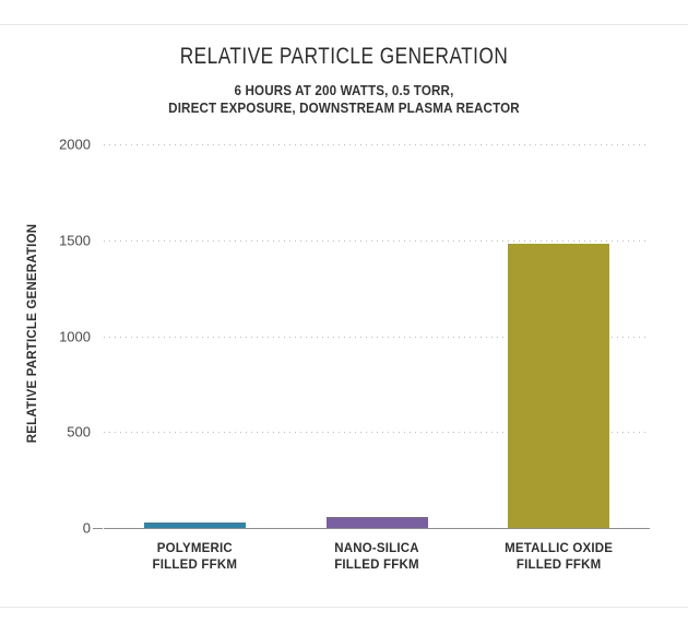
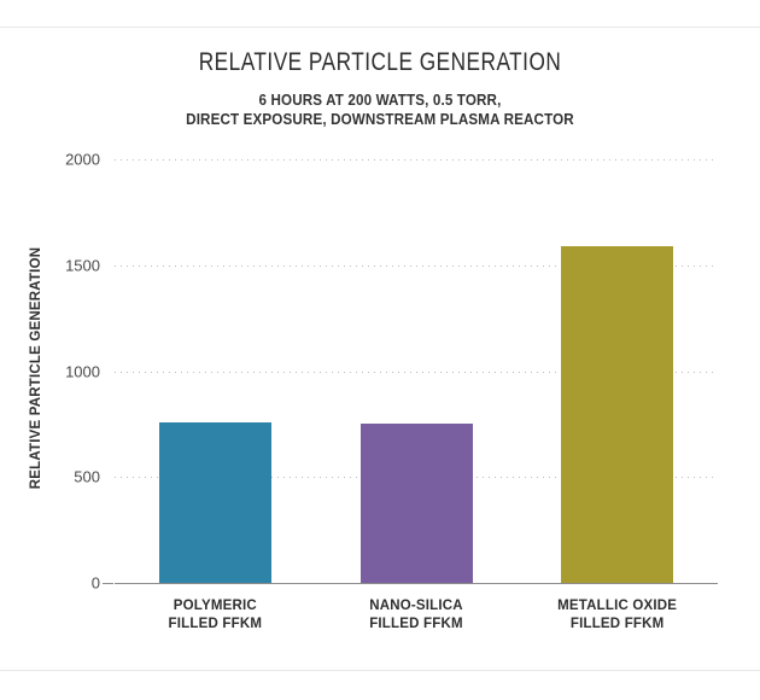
POLYMERIC FILLED FFKM: 30 -> 760
NANO-SILICA FILLED FFKM: 60 -> 750
METALLIC OXIDE FILLED FFKM: 1480 -> 1590
